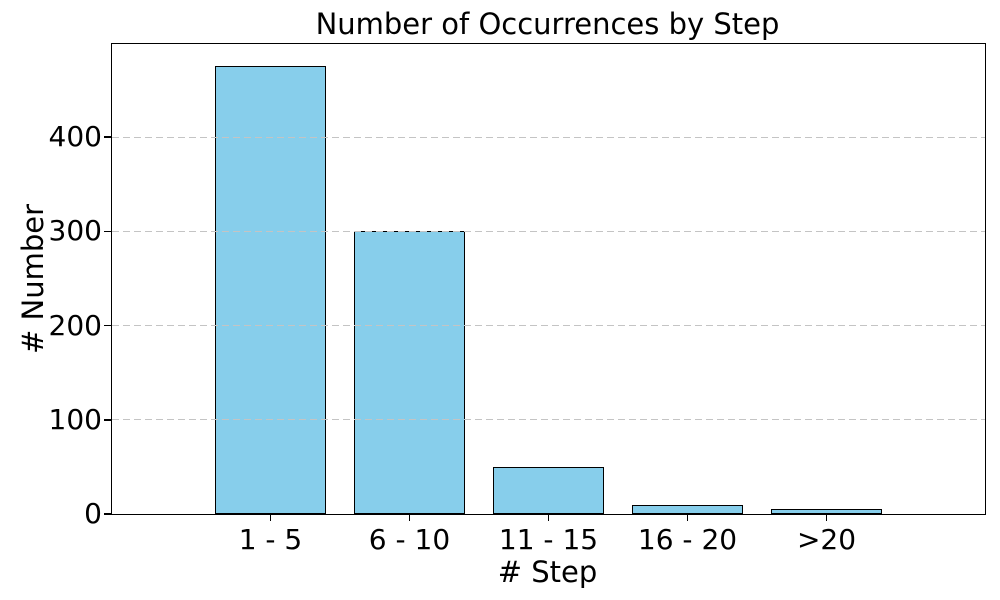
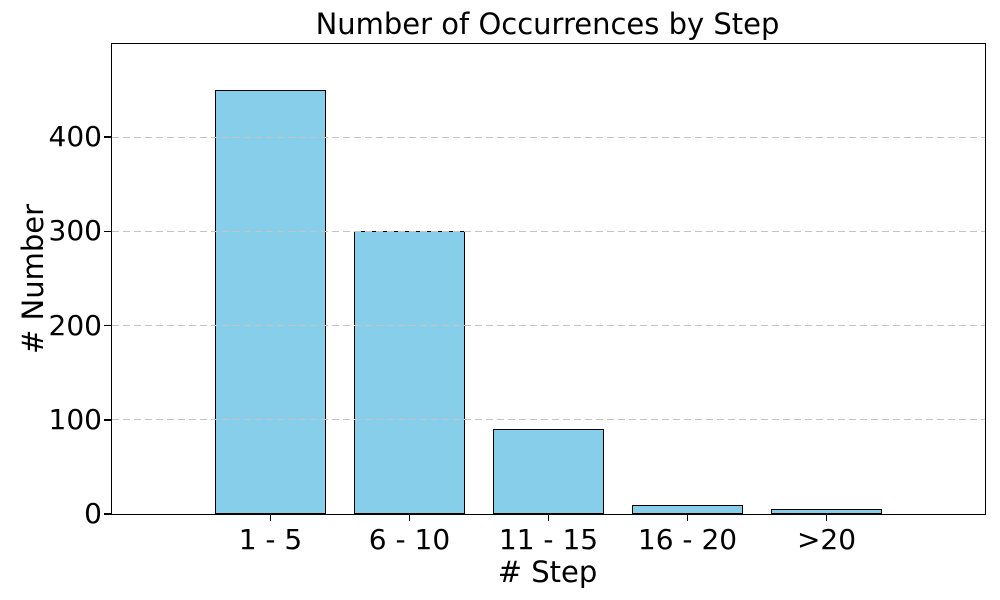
1 - 5: 480 -> 450
11 - 15: 50 -> 90
